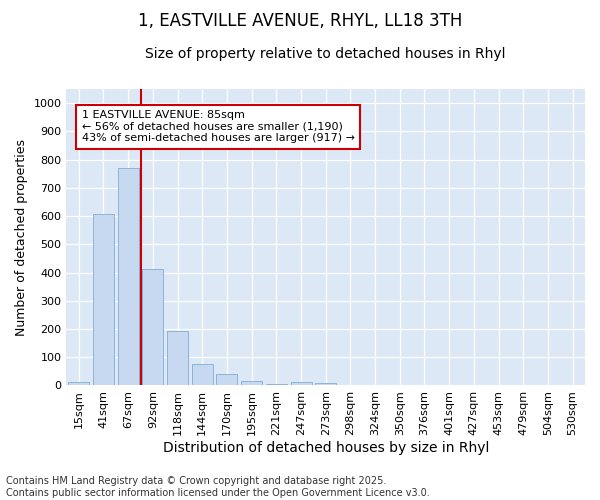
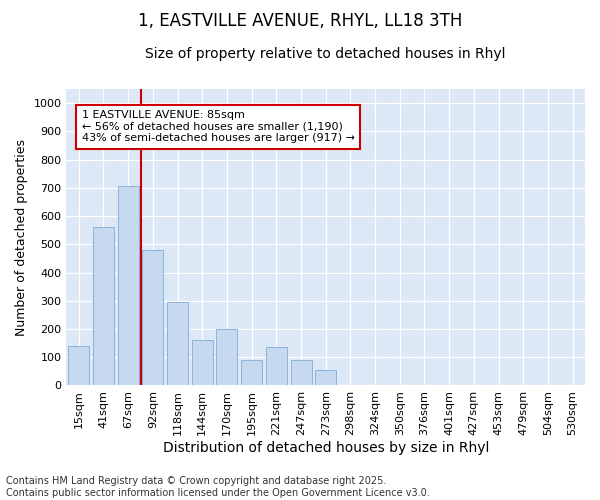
15sqm: 12 -> 140
41sqm: 608 -> 560
67sqm: 770 -> 705
92sqm: 412 -> 480
118sqm: 193 -> 295
144sqm: 75 -> 160
170sqm: 40 -> 200
195sqm: 17 -> 90
221sqm: 5 -> 135
247sqm: 13 -> 90
273sqm: 8 -> 55
